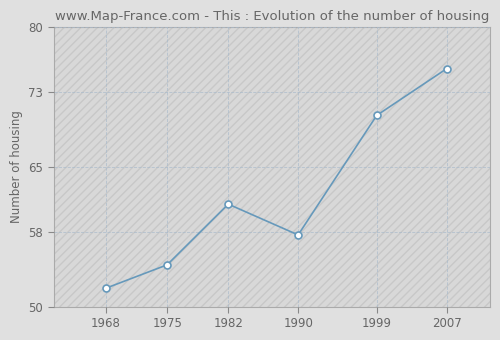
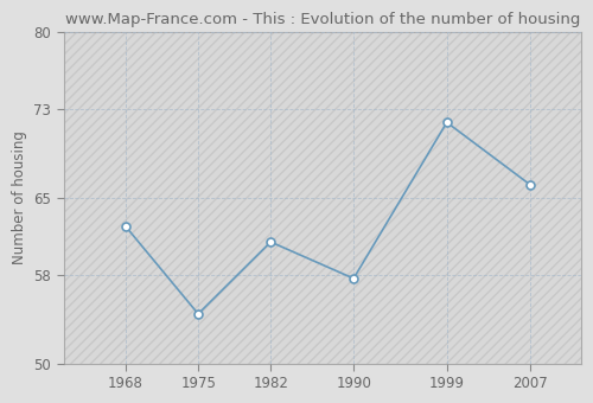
1968: 52.0 -> 62.4
1999: 70.5 -> 71.8
2007: 75.5 -> 66.2
